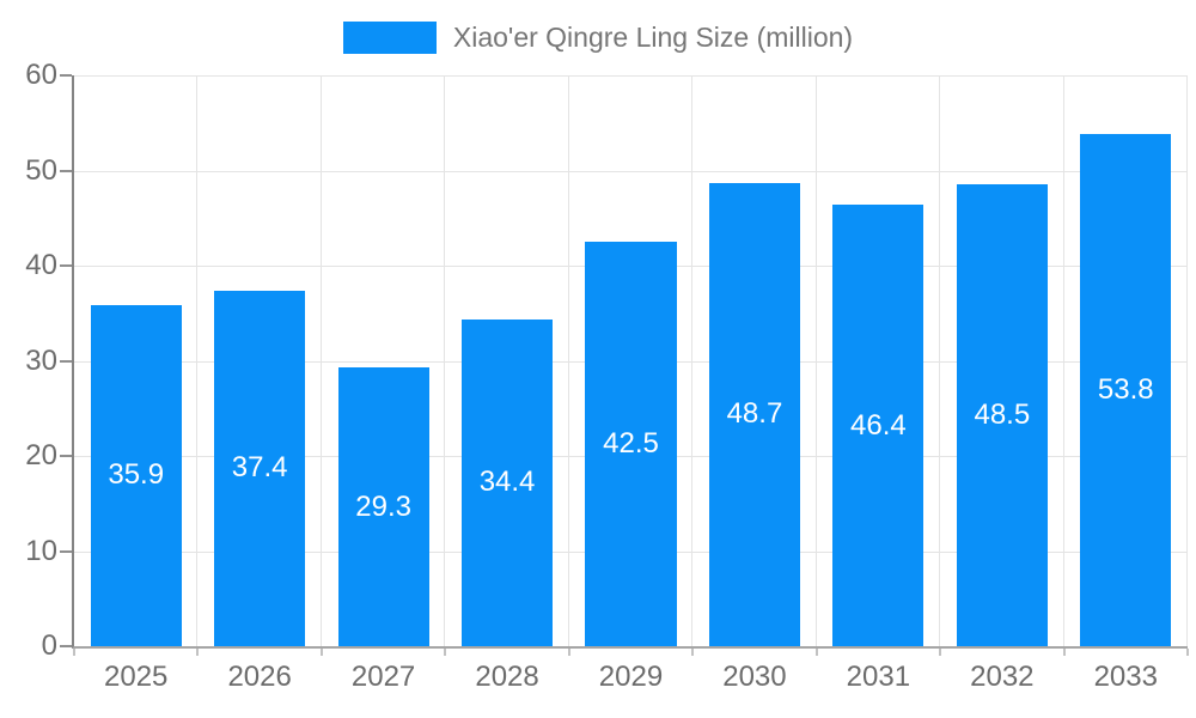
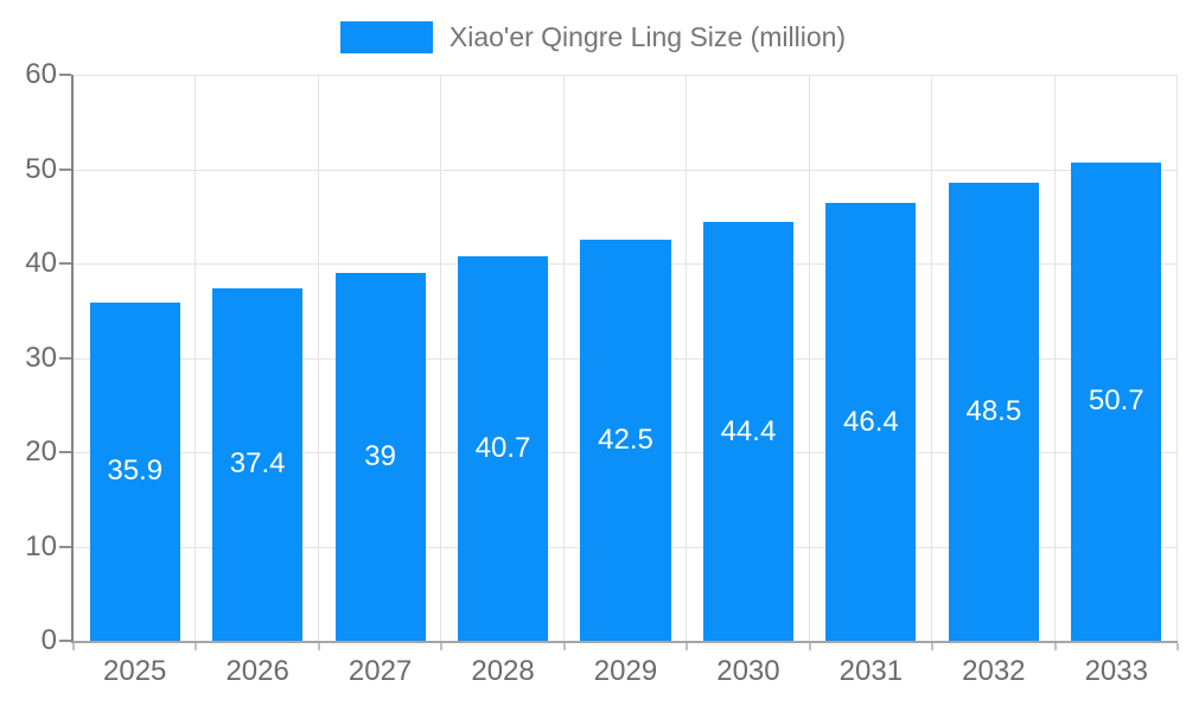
2027: 29.3 -> 39
2028: 34.4 -> 40.7
2030: 48.7 -> 44.4
2033: 53.8 -> 50.7
